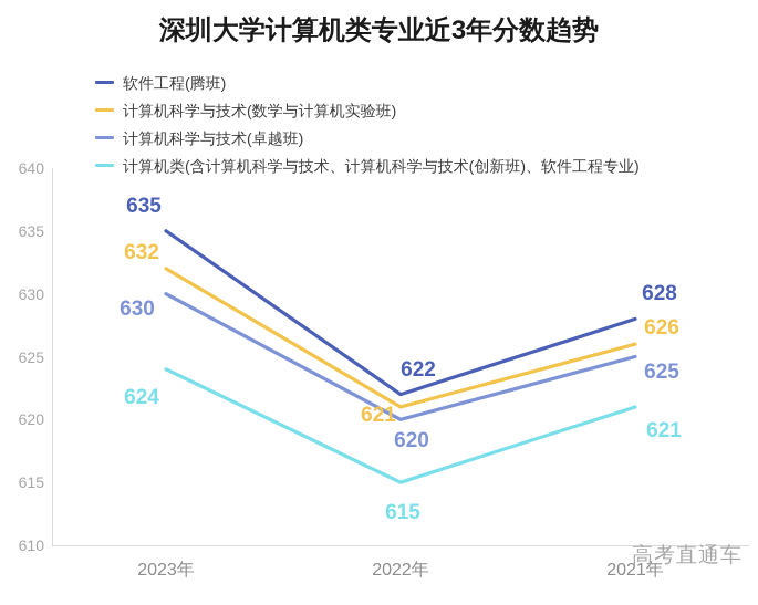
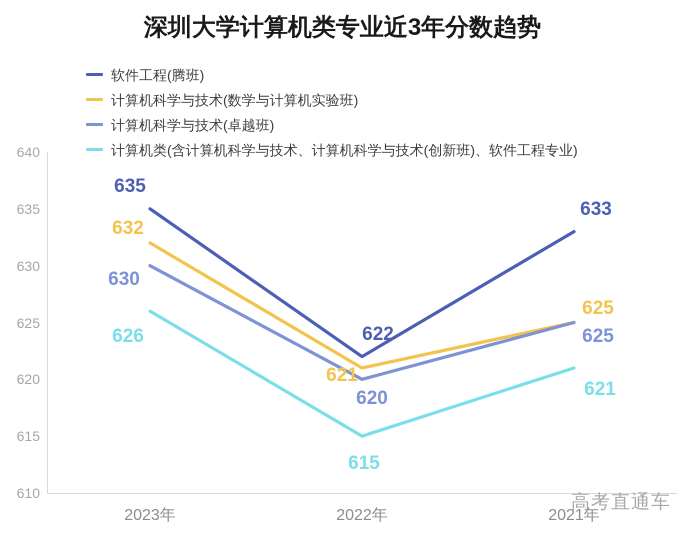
计算机类(含计算机科学与技术、计算机科学与技术(创新班)、软件工程专业)/2023年: 624 -> 626
软件工程(腾班)/2021年: 628 -> 633
计算机科学与技术(数学与计算机实验班)/2021年: 626 -> 625
